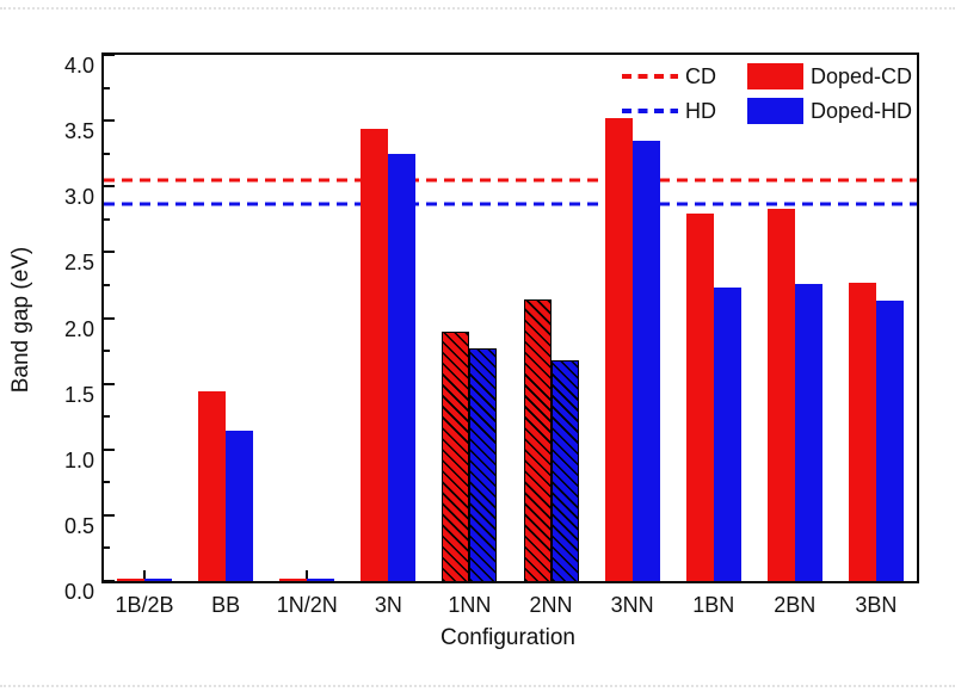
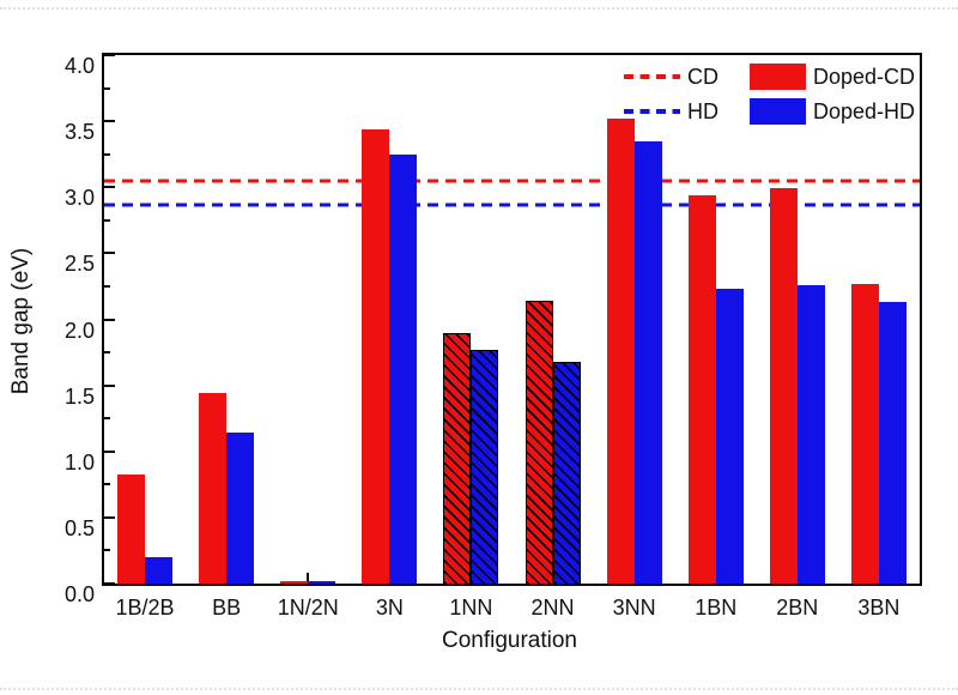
Doped-CD/1B/2B: 0.02 -> 0.83
Doped-HD/1B/2B: 0.02 -> 0.20
Doped-CD/1BN: 2.79 -> 2.94
Doped-CD/2BN: 2.83 -> 2.99
